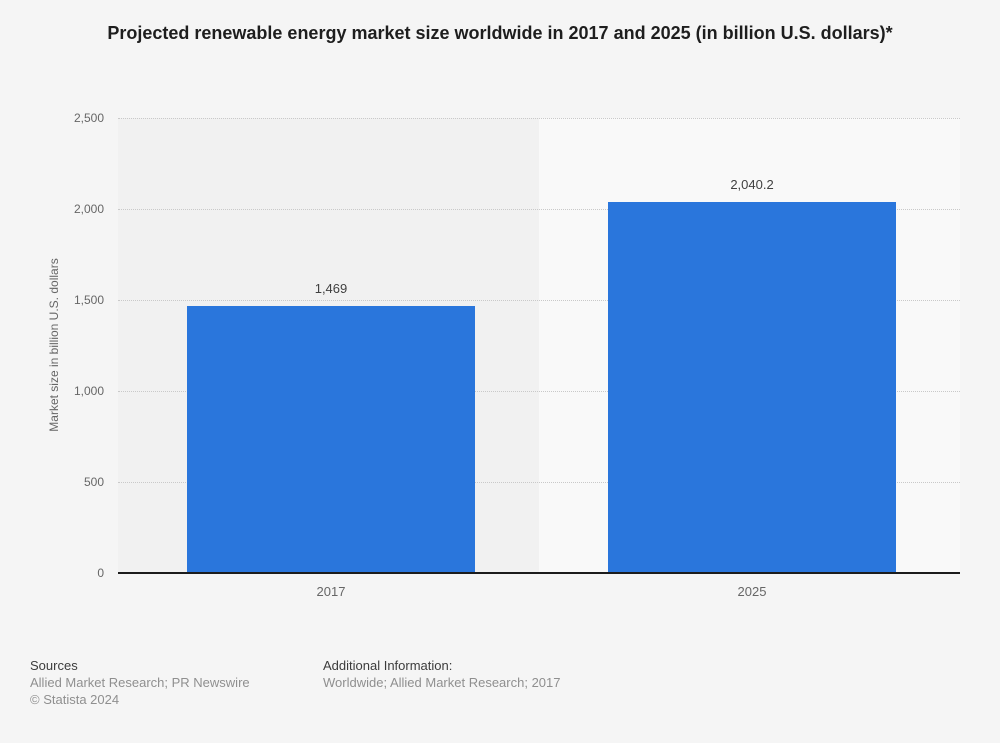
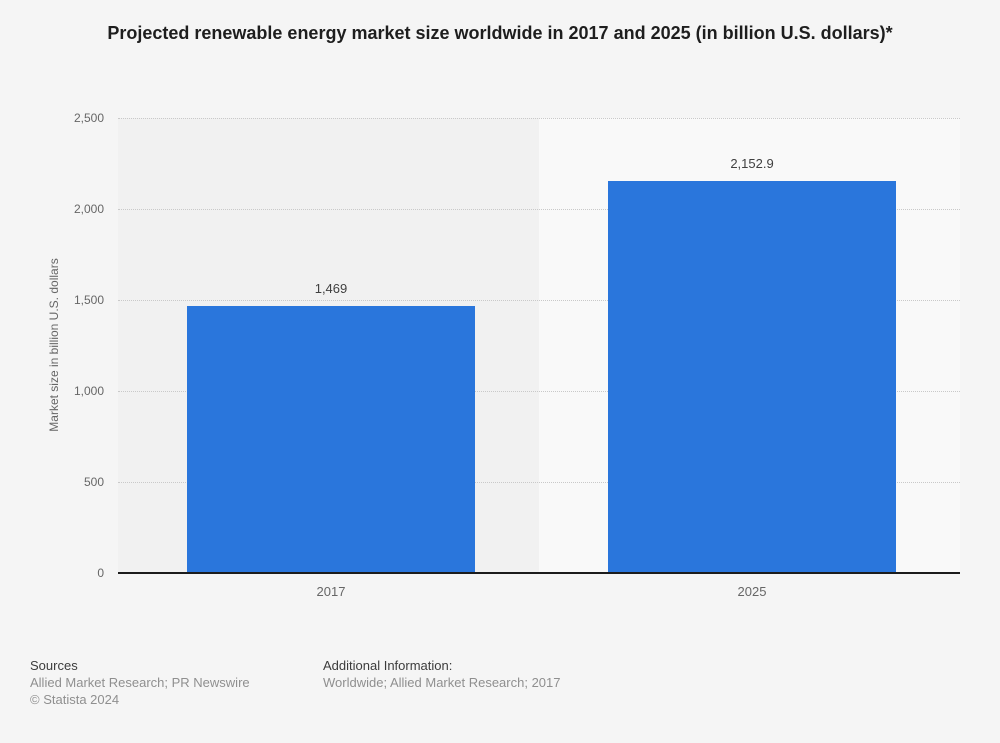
2025: 2,040.2 -> 2,152.9
